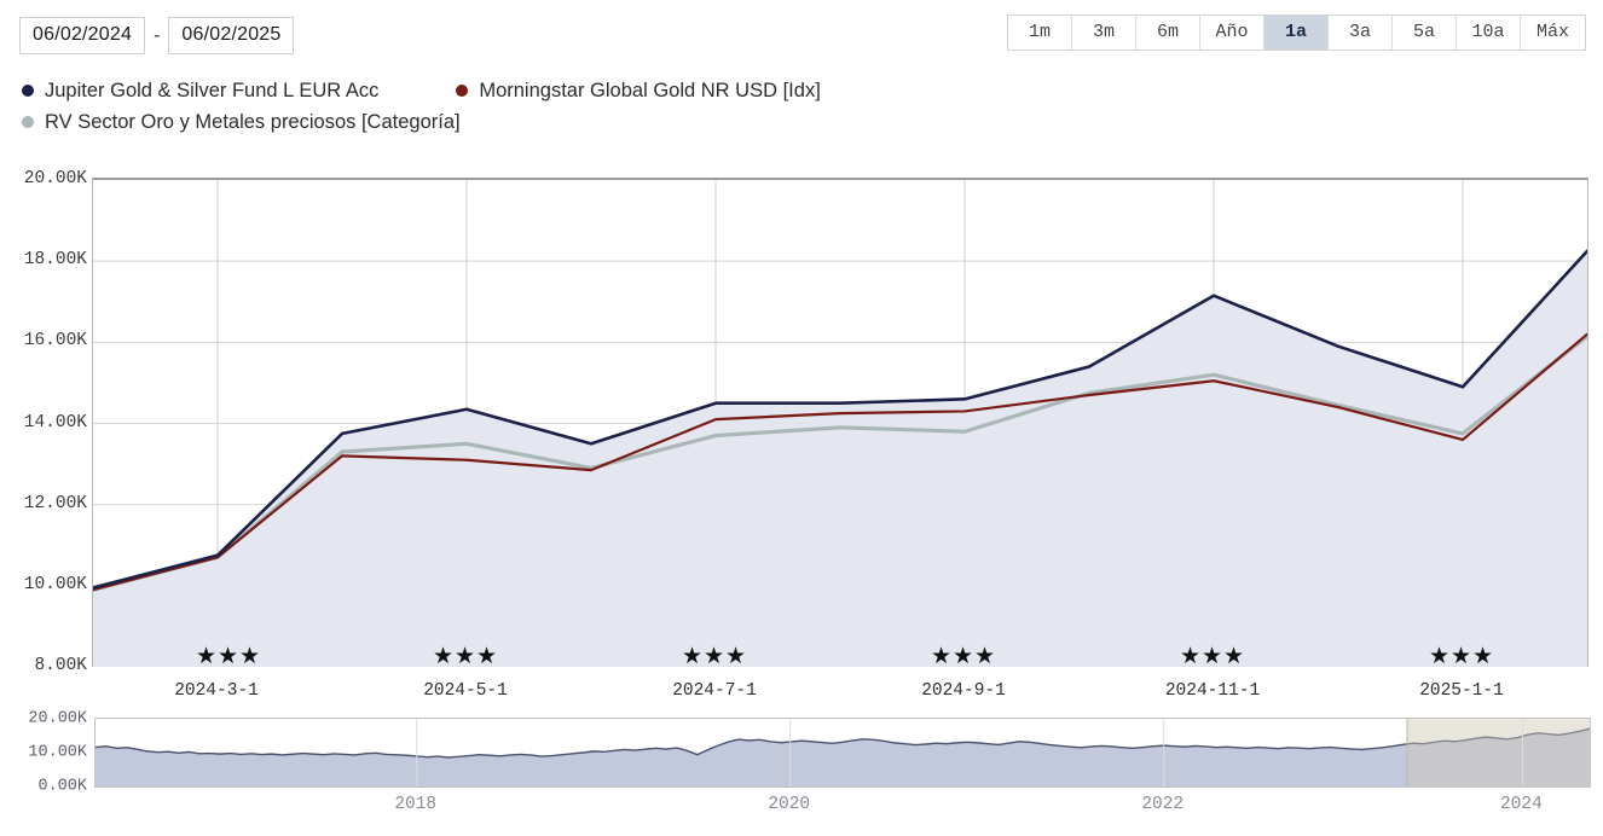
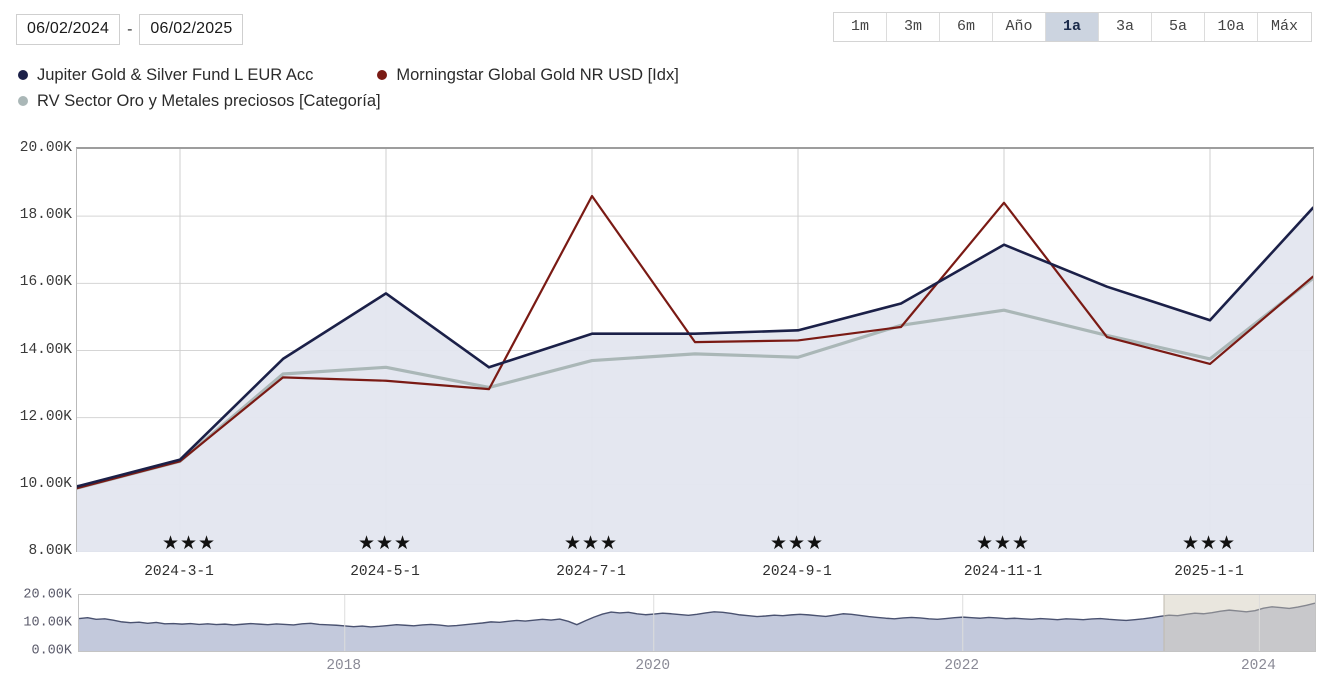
Jupiter Gold & Silver Fund L EUR Acc/2024-5-1: 14.4K -> 15.7K
Morningstar Global Gold NR USD [Idx]/2024-7-1: 14.1K -> 18.6K
Morningstar Global Gold NR USD [Idx]/2024-11-1: 15.0K -> 18.4K
